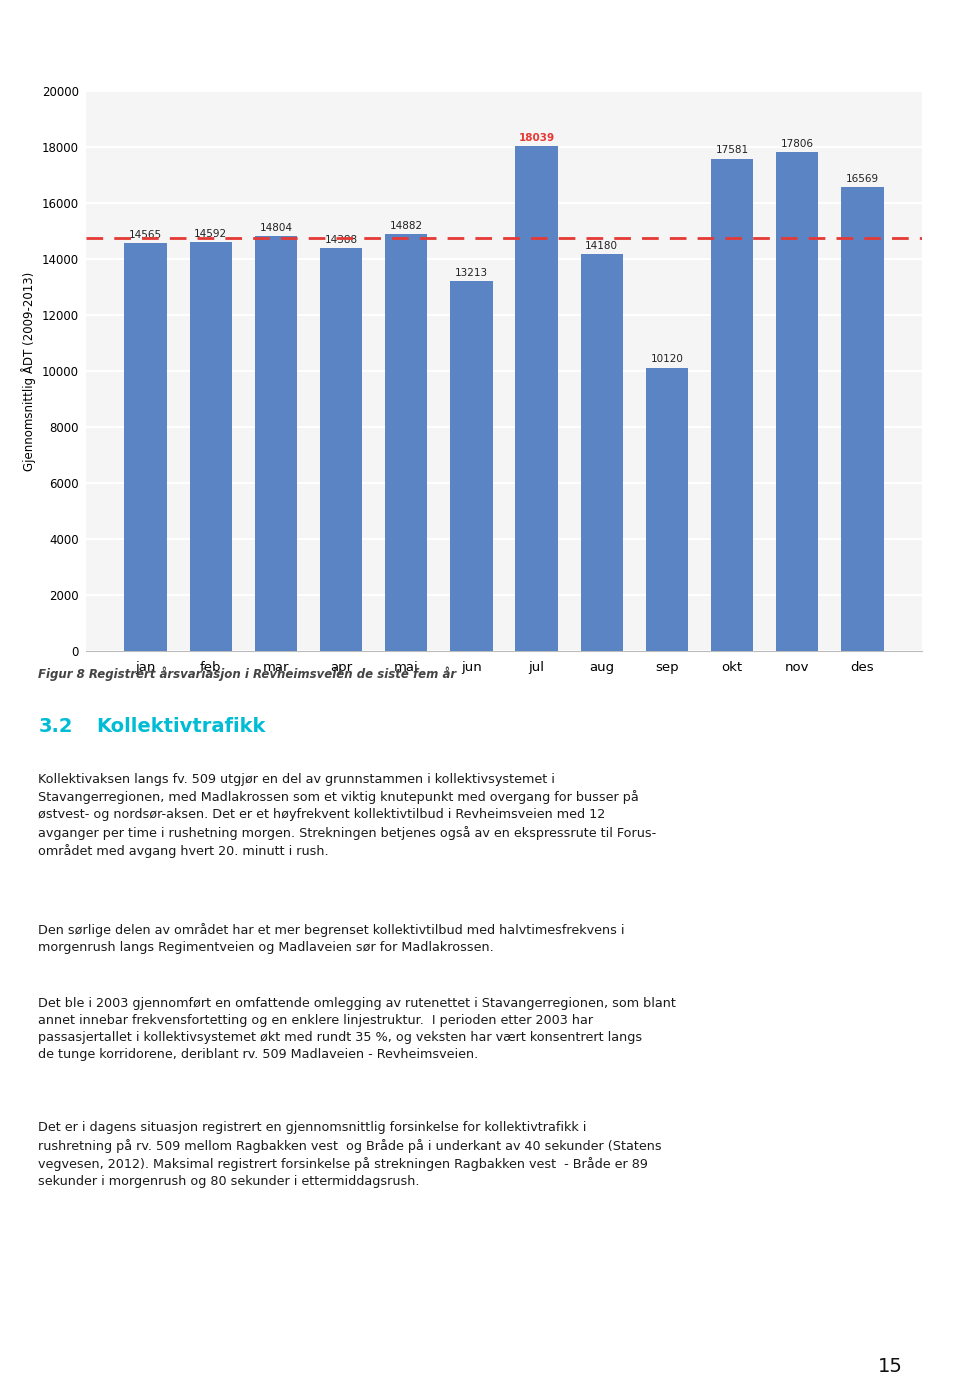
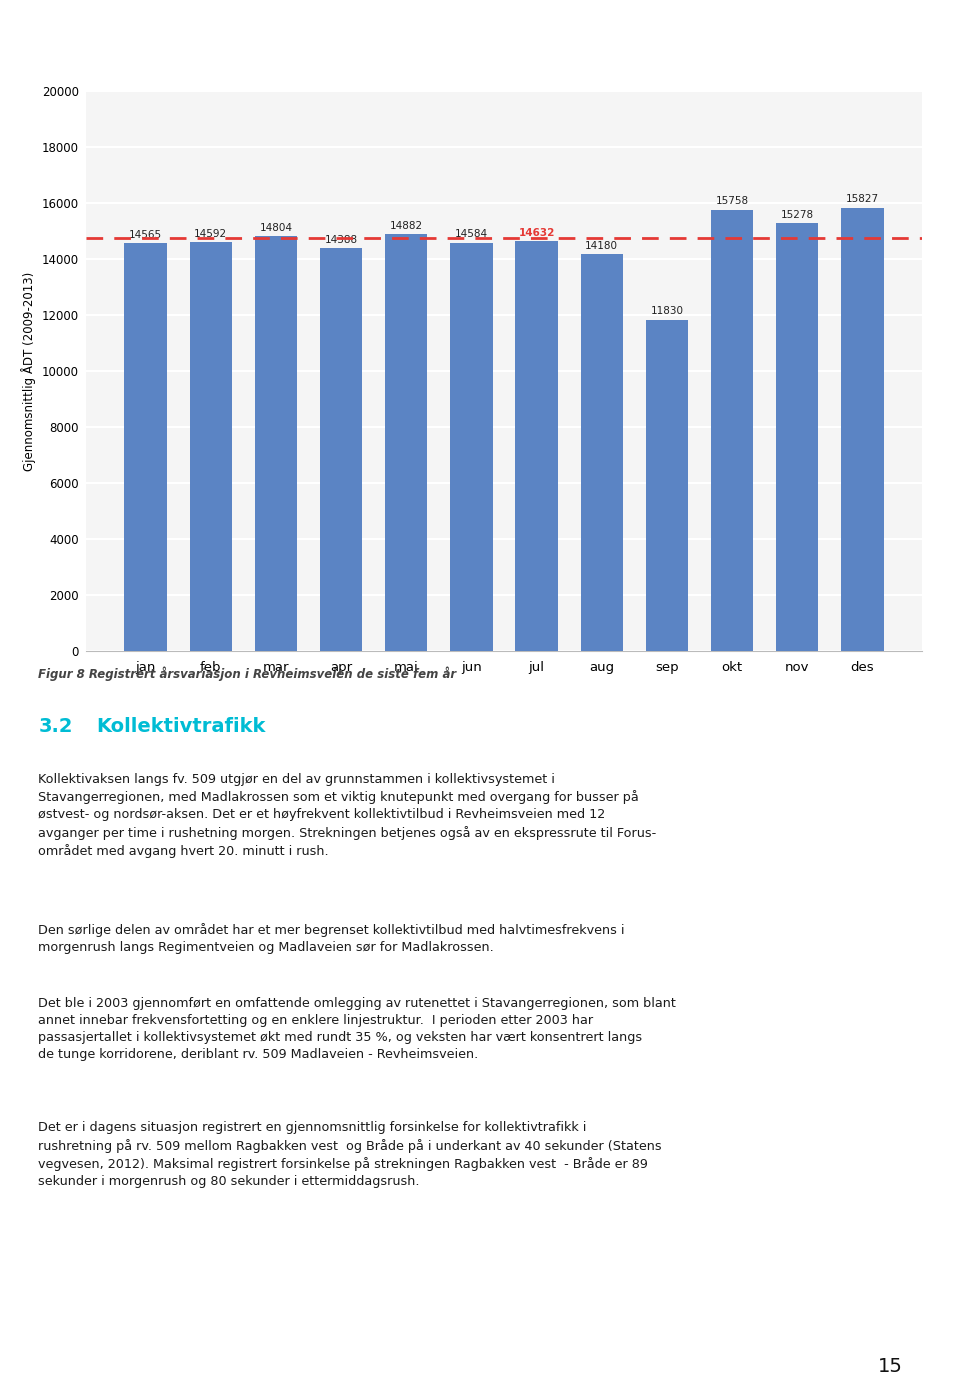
jun: 13213 -> 14584
jul: 18039 -> 14632
sep: 10120 -> 11830
okt: 17581 -> 15758
nov: 17806 -> 15278
des: 16569 -> 15827
